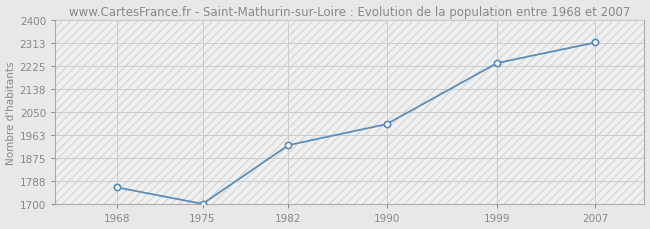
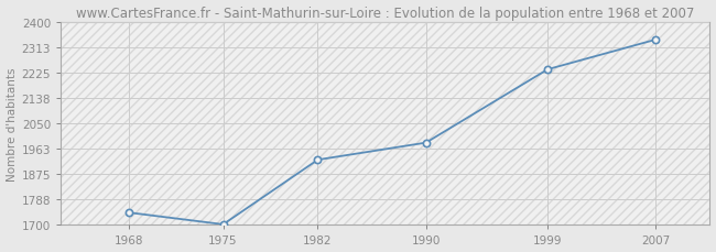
1968: 1765 -> 1743
1990: 2005 -> 1984
2007: 2315 -> 2340
